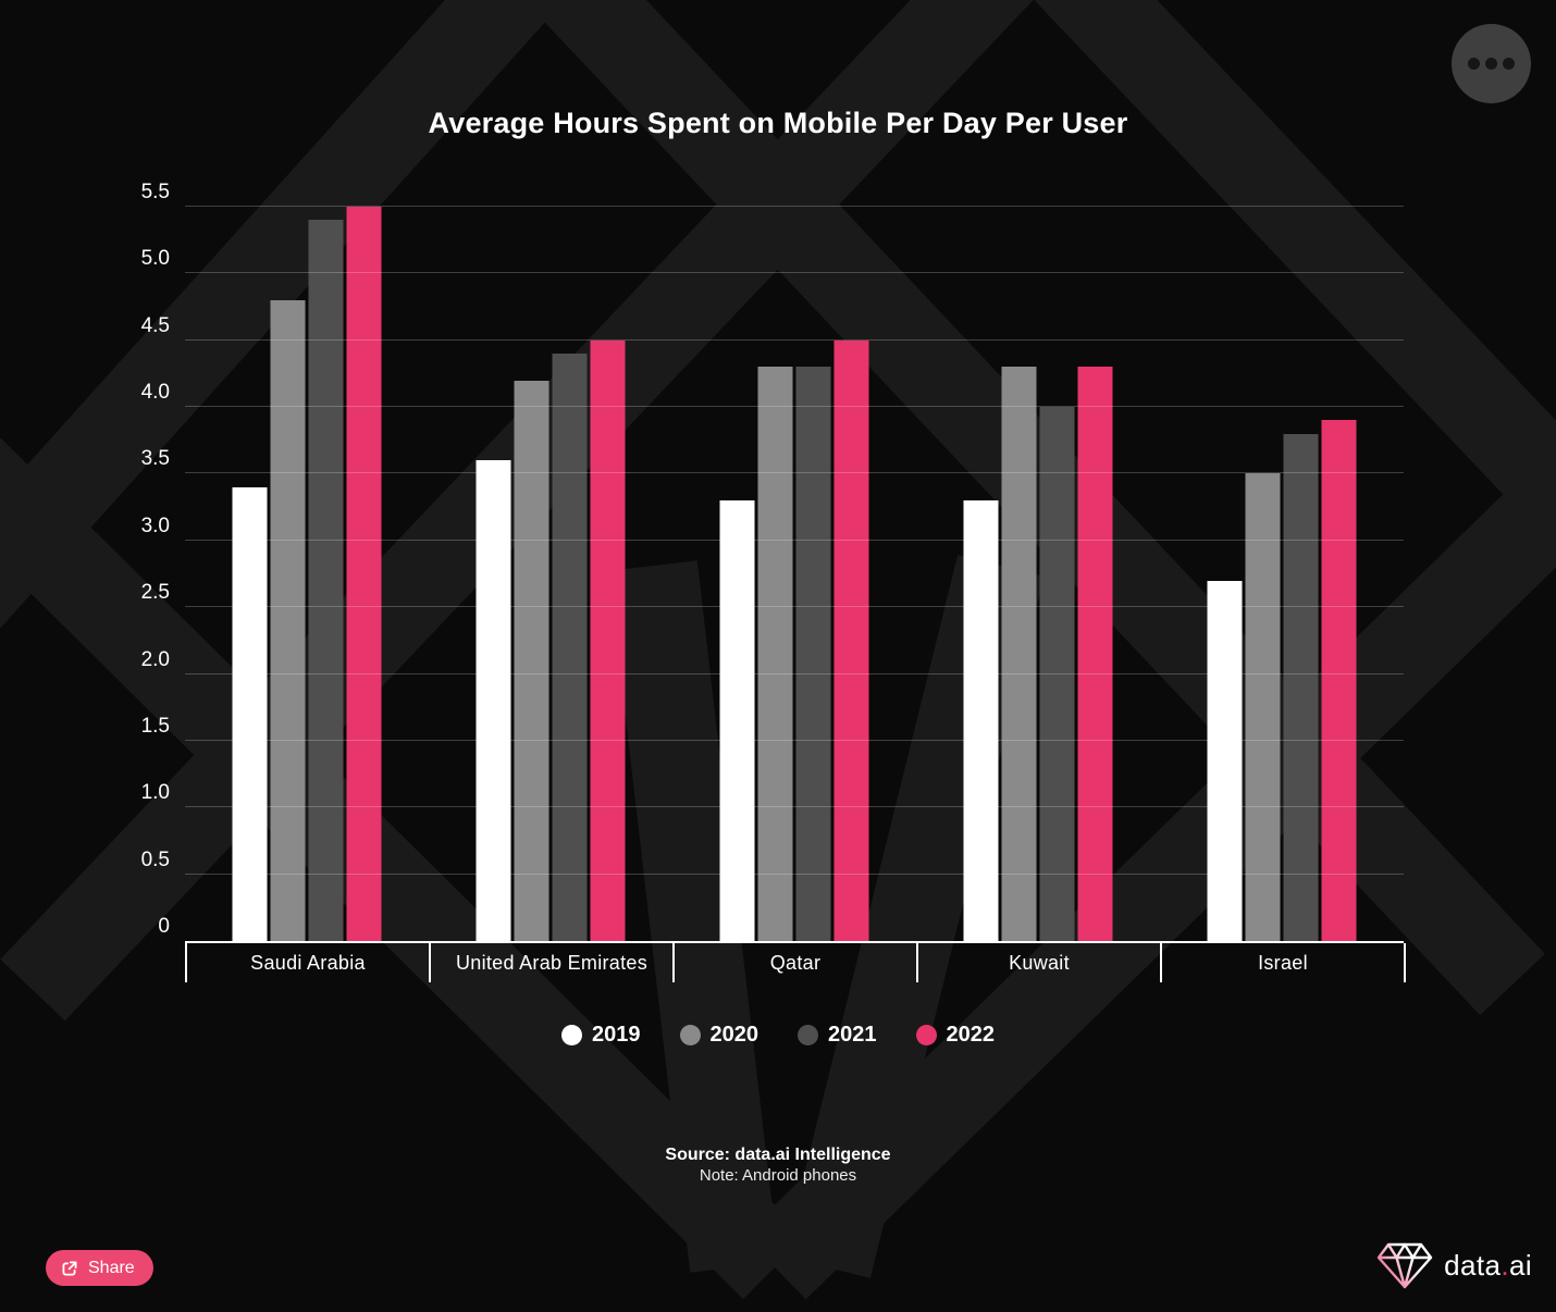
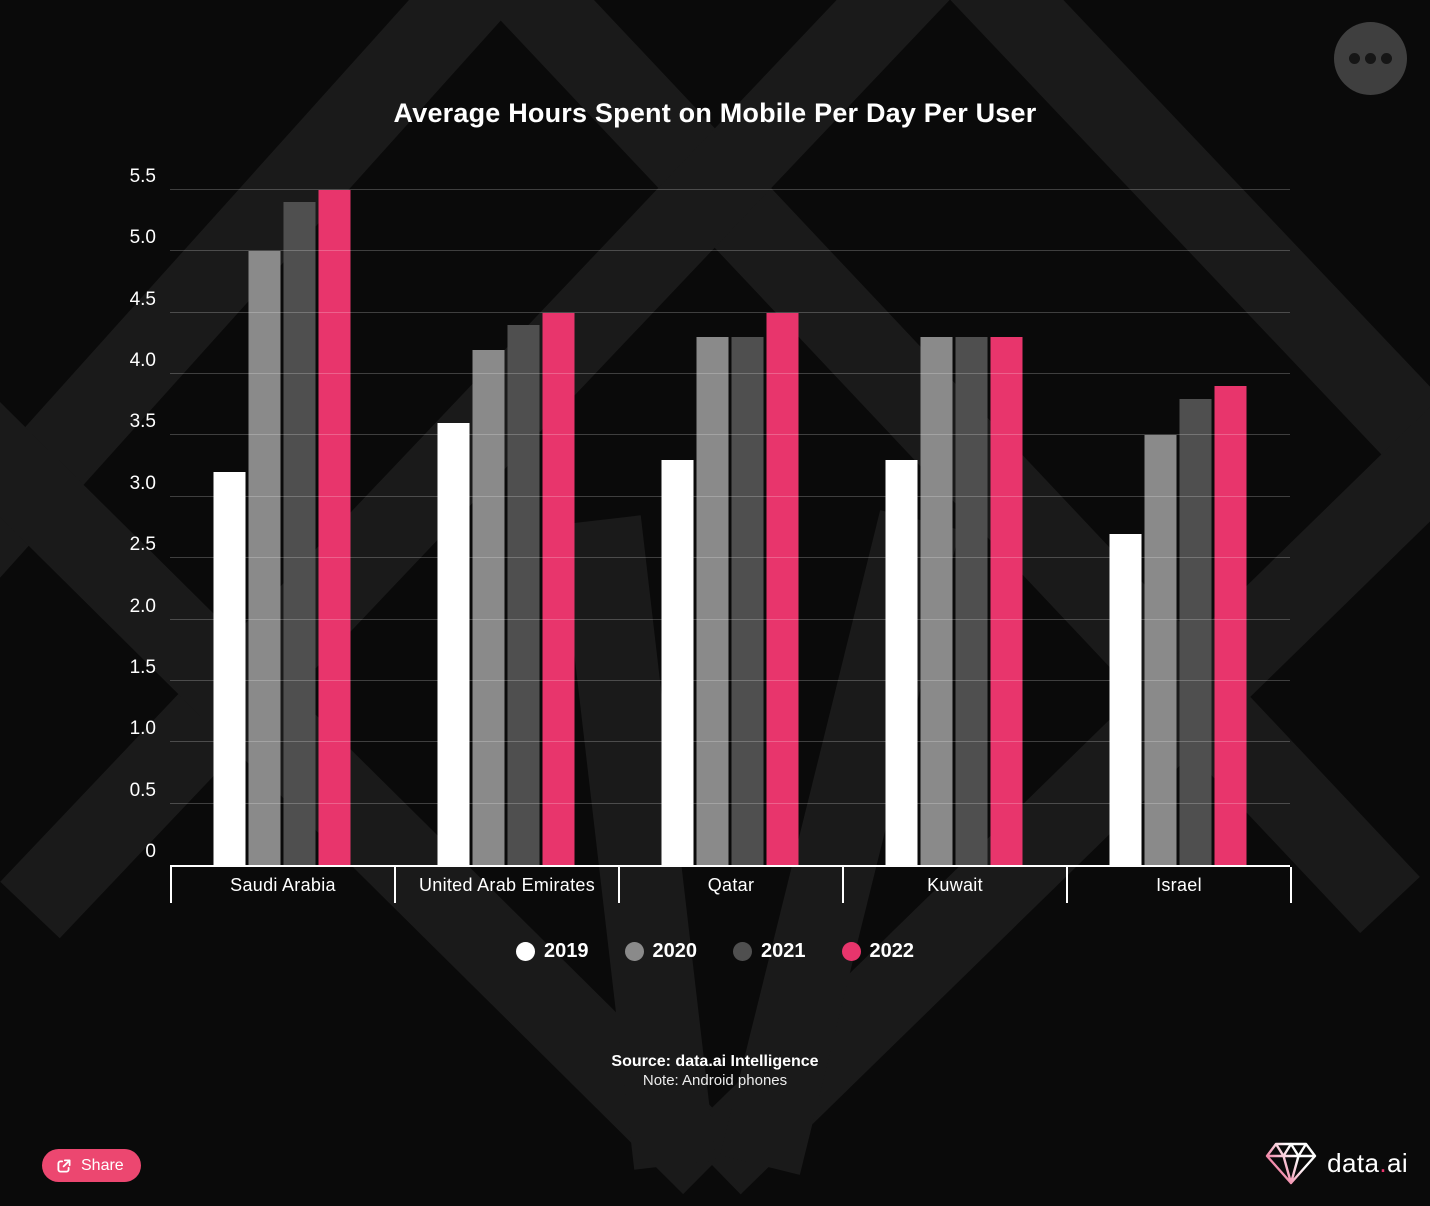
2019/Saudi Arabia: 3.4 -> 3.2
2020/Saudi Arabia: 4.8 -> 5.0
2021/Kuwait: 4.0 -> 4.3
